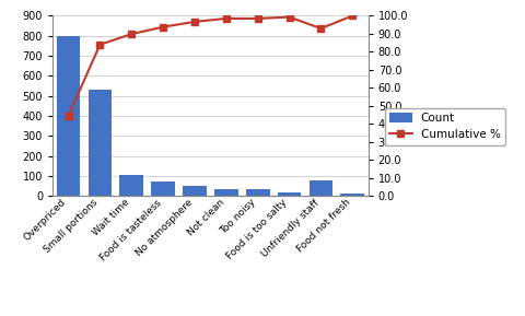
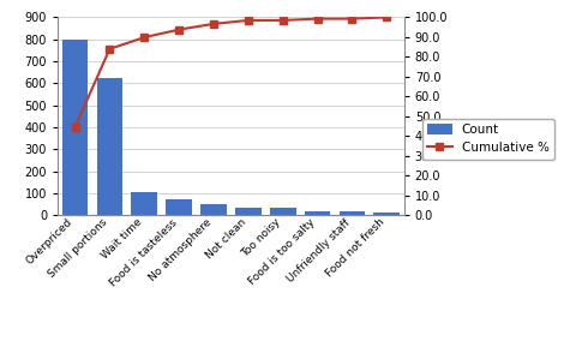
Count/Small portions: 530 -> 620
Count/Unfriendly staff: 80 -> 20
Cumulative %/Unfriendly staff: 93 -> 99
